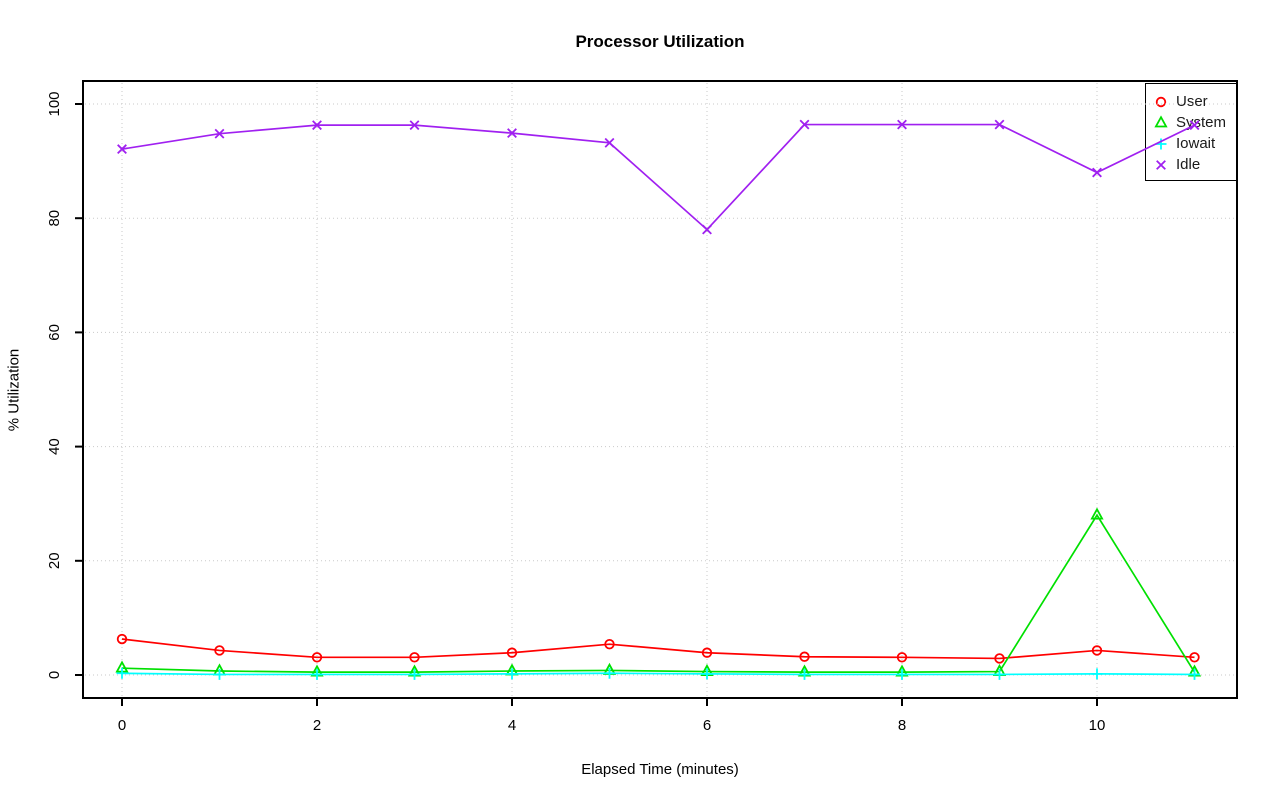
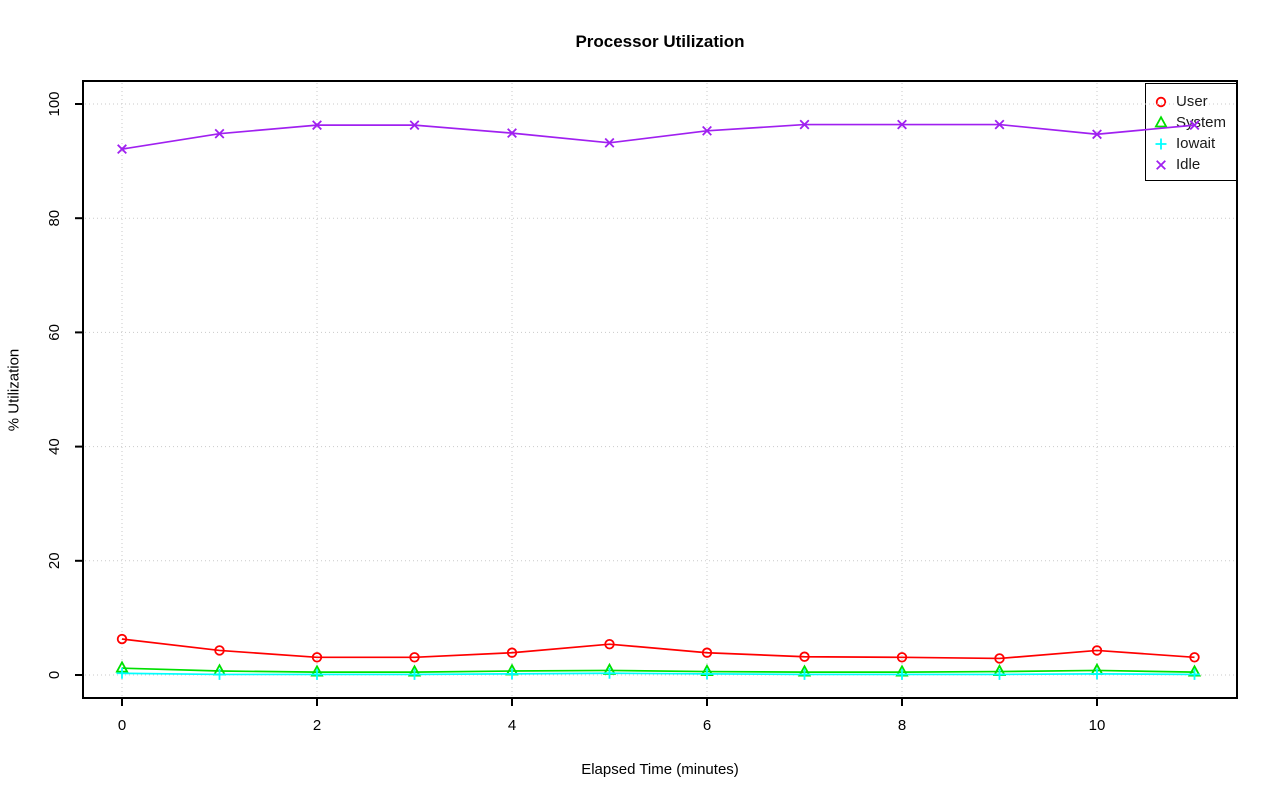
Idle/6: 78 -> 95
System/10: 28 -> 1
Idle/10: 88 -> 95
